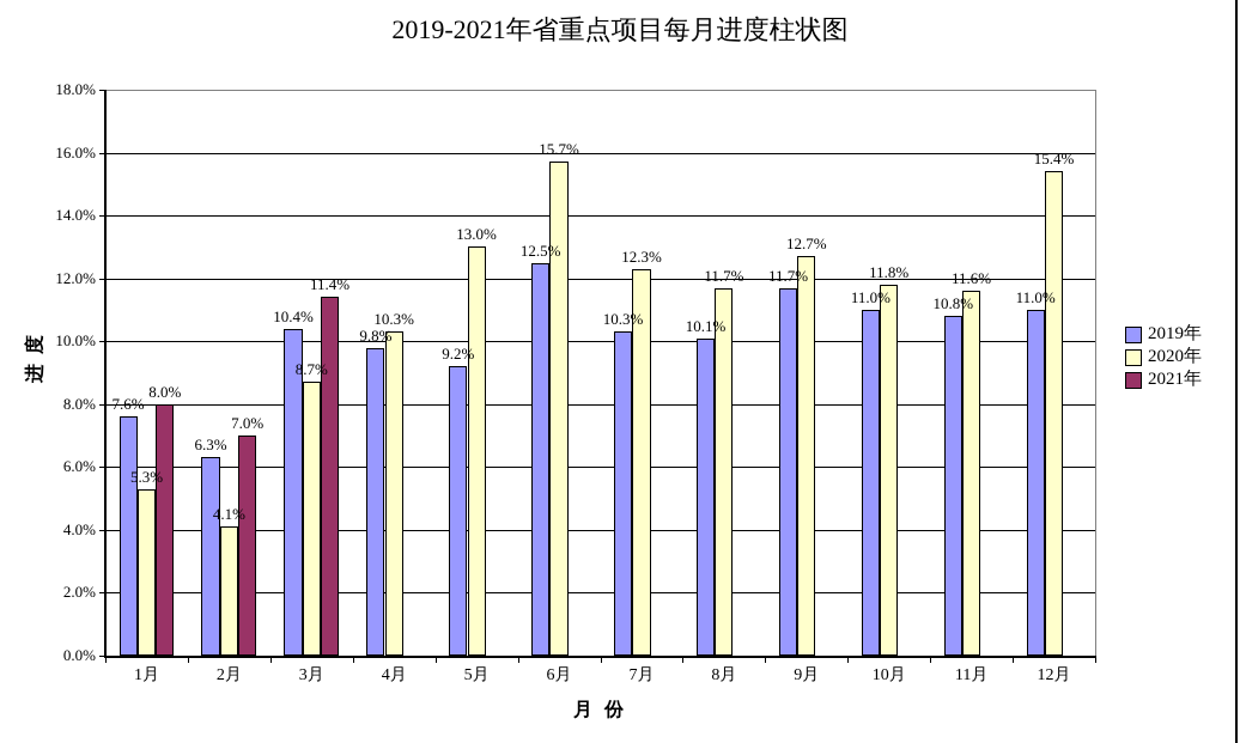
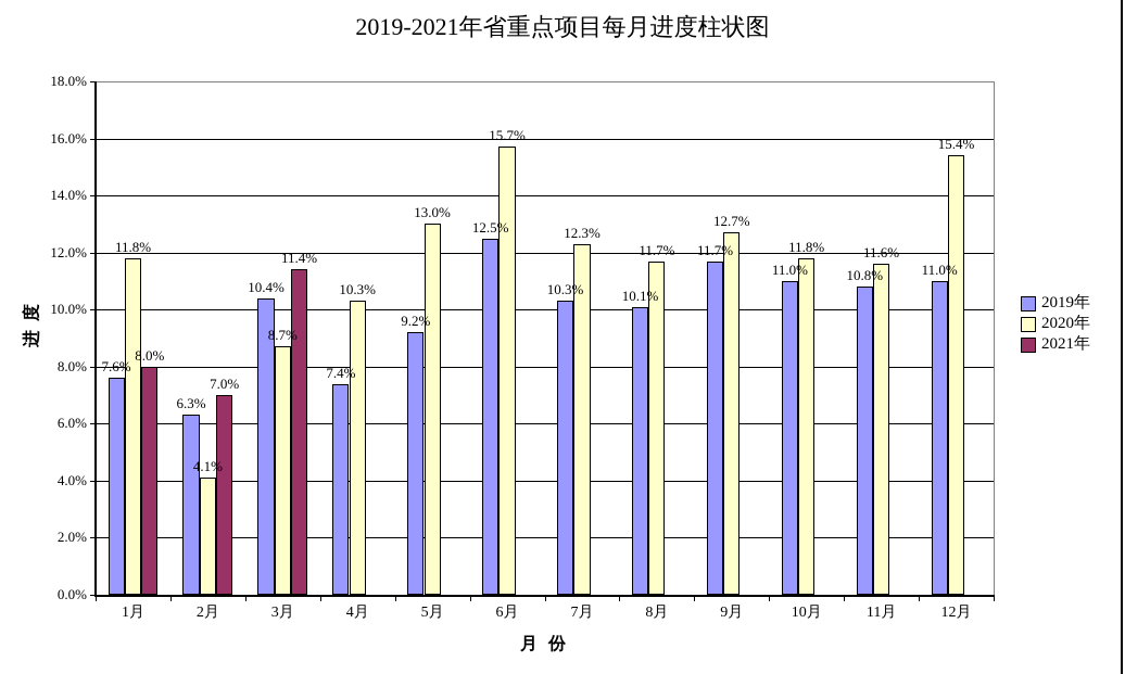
2020年/1月: 5.3% -> 11.8%
2019年/4月: 9.8% -> 7.4%
